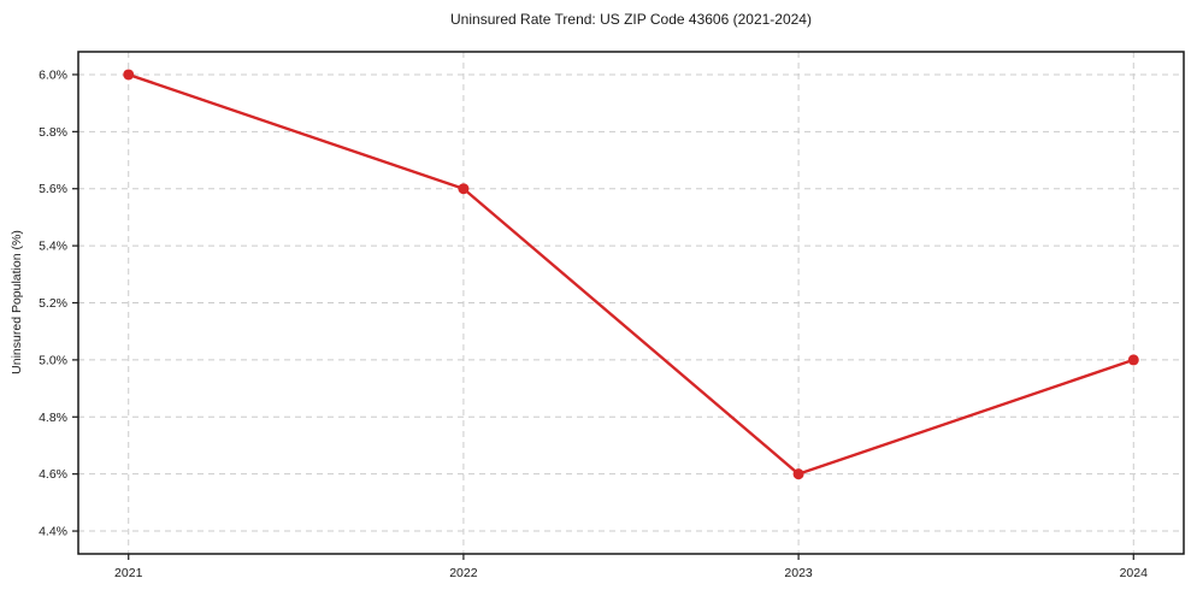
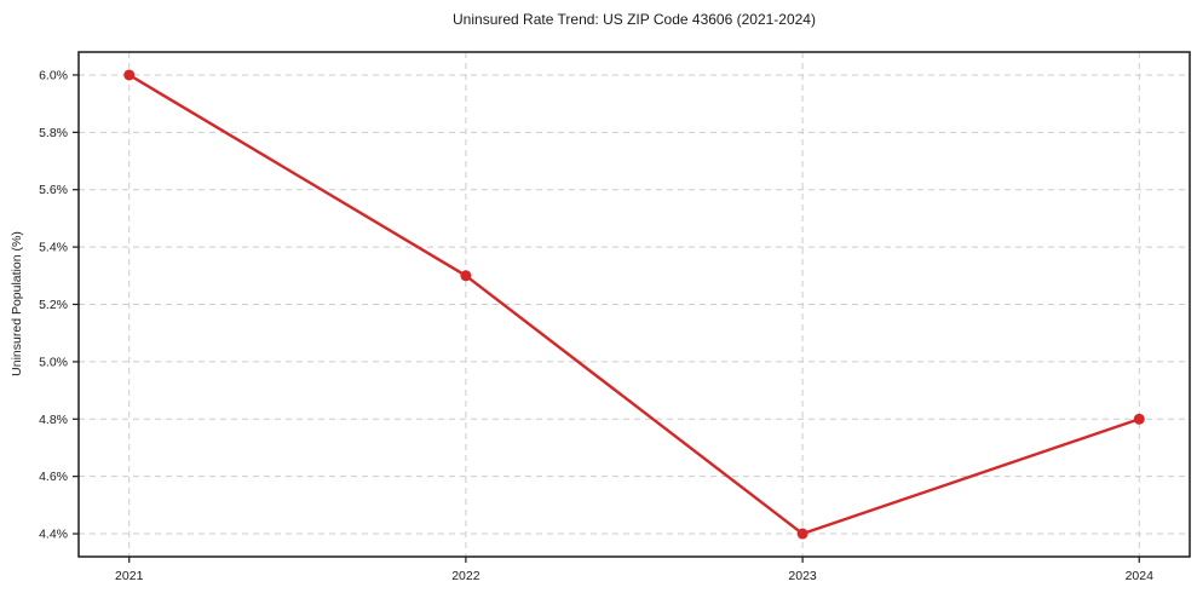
2022: 5.6% -> 5.3%
2023: 4.6% -> 4.4%
2024: 5.0% -> 4.8%
